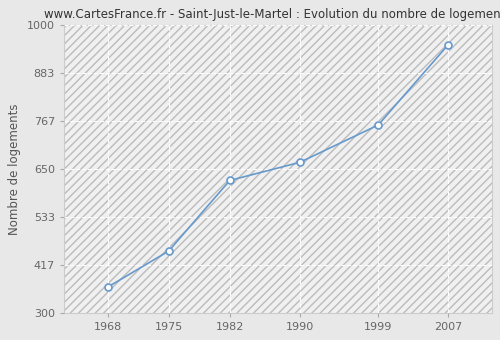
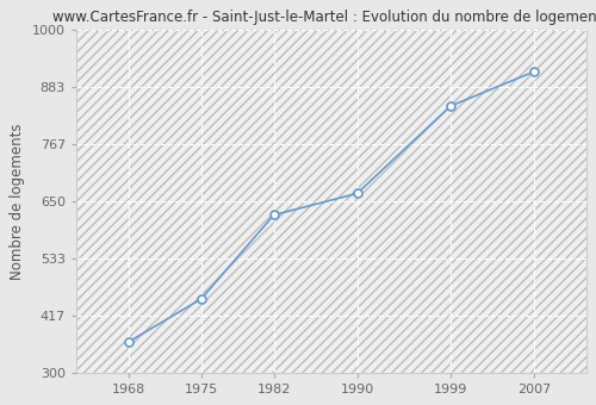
1999: 757 -> 845
2007: 952 -> 915
